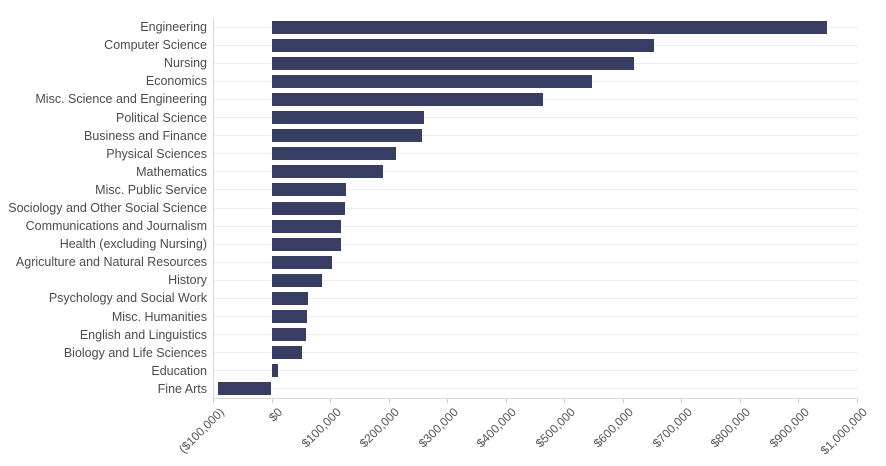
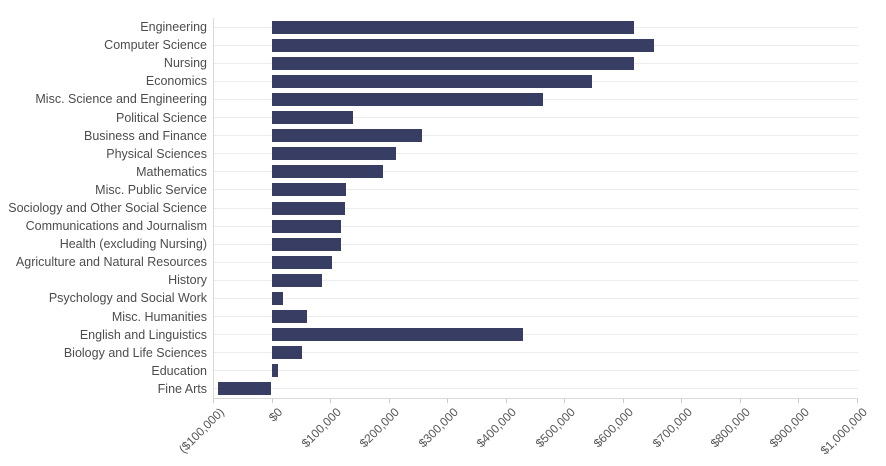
Engineering: $950000 -> $620000
Political Science: $260000 -> $140000
Psychology and Social Work: $60000 -> $20000
English and Linguistics: $60000 -> $430000
